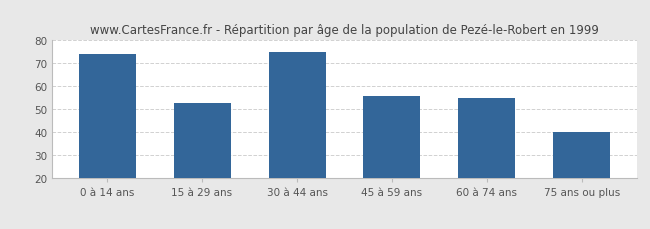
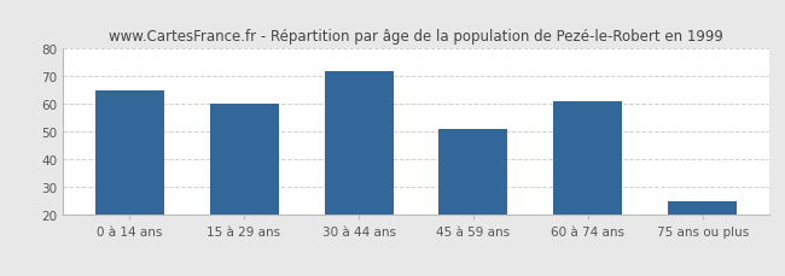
0 à 14 ans: 74 -> 65
15 à 29 ans: 53 -> 60
30 à 44 ans: 75 -> 72
45 à 59 ans: 56 -> 51
60 à 74 ans: 55 -> 61
75 ans ou plus: 40 -> 25
